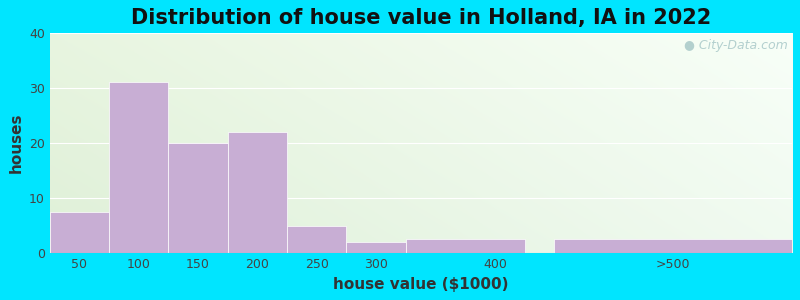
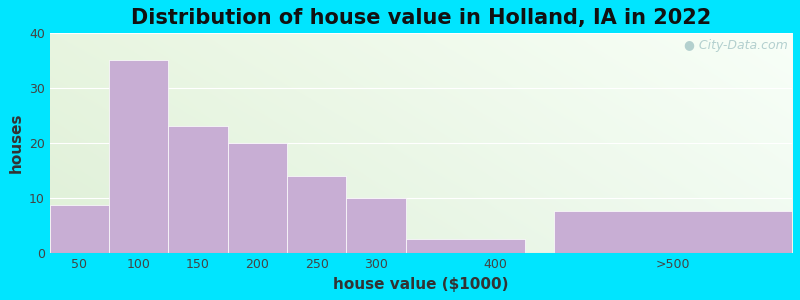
50: 7.5 -> 8.8
100: 31.0 -> 35.0
150: 20.0 -> 23.0
200: 22.0 -> 20.0
250: 5.0 -> 14.0
300: 2.0 -> 10.0
>500: 2.5 -> 7.6
